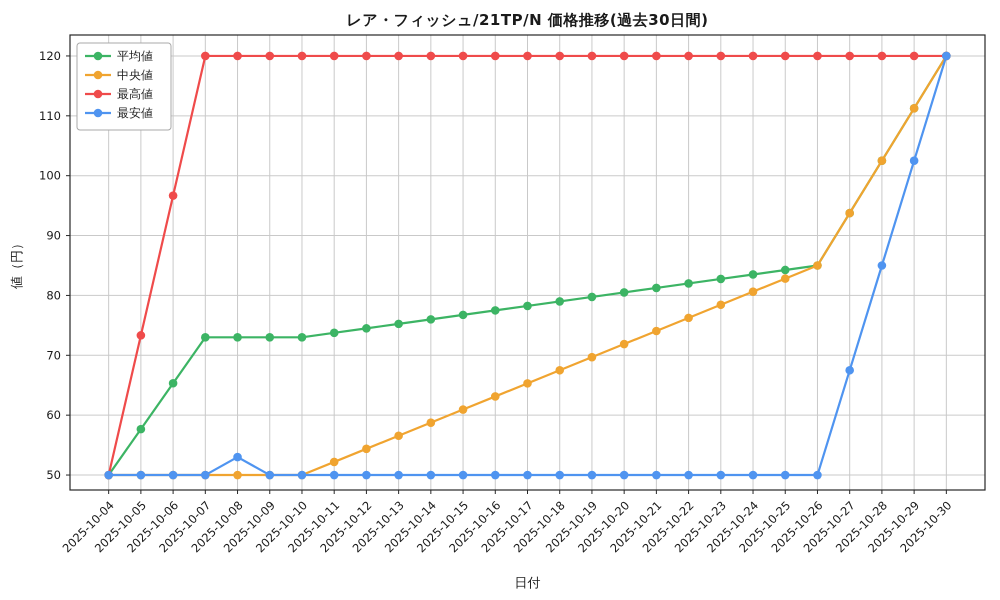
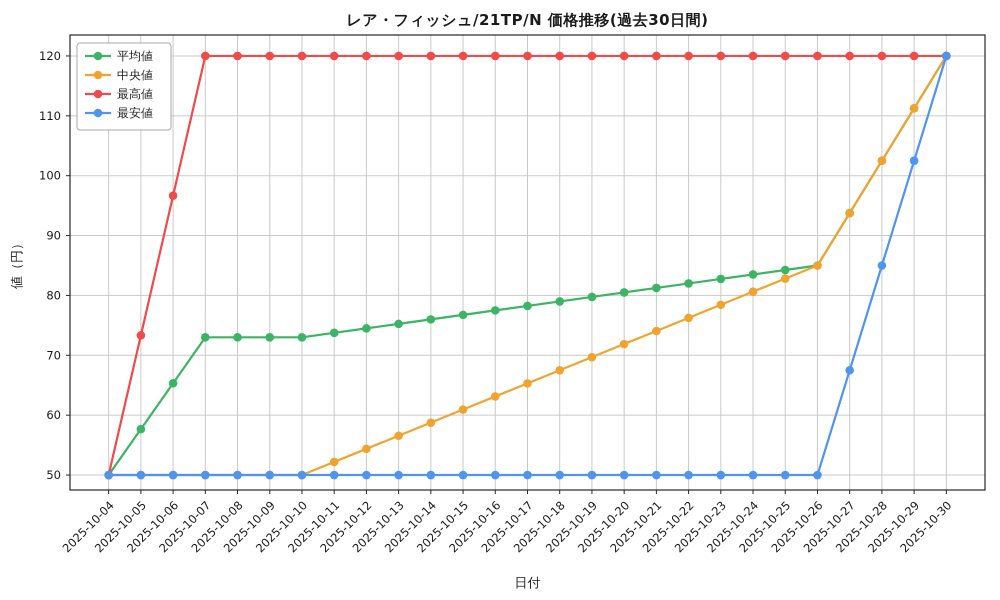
最安値/2025-10-08: 53 -> 50
